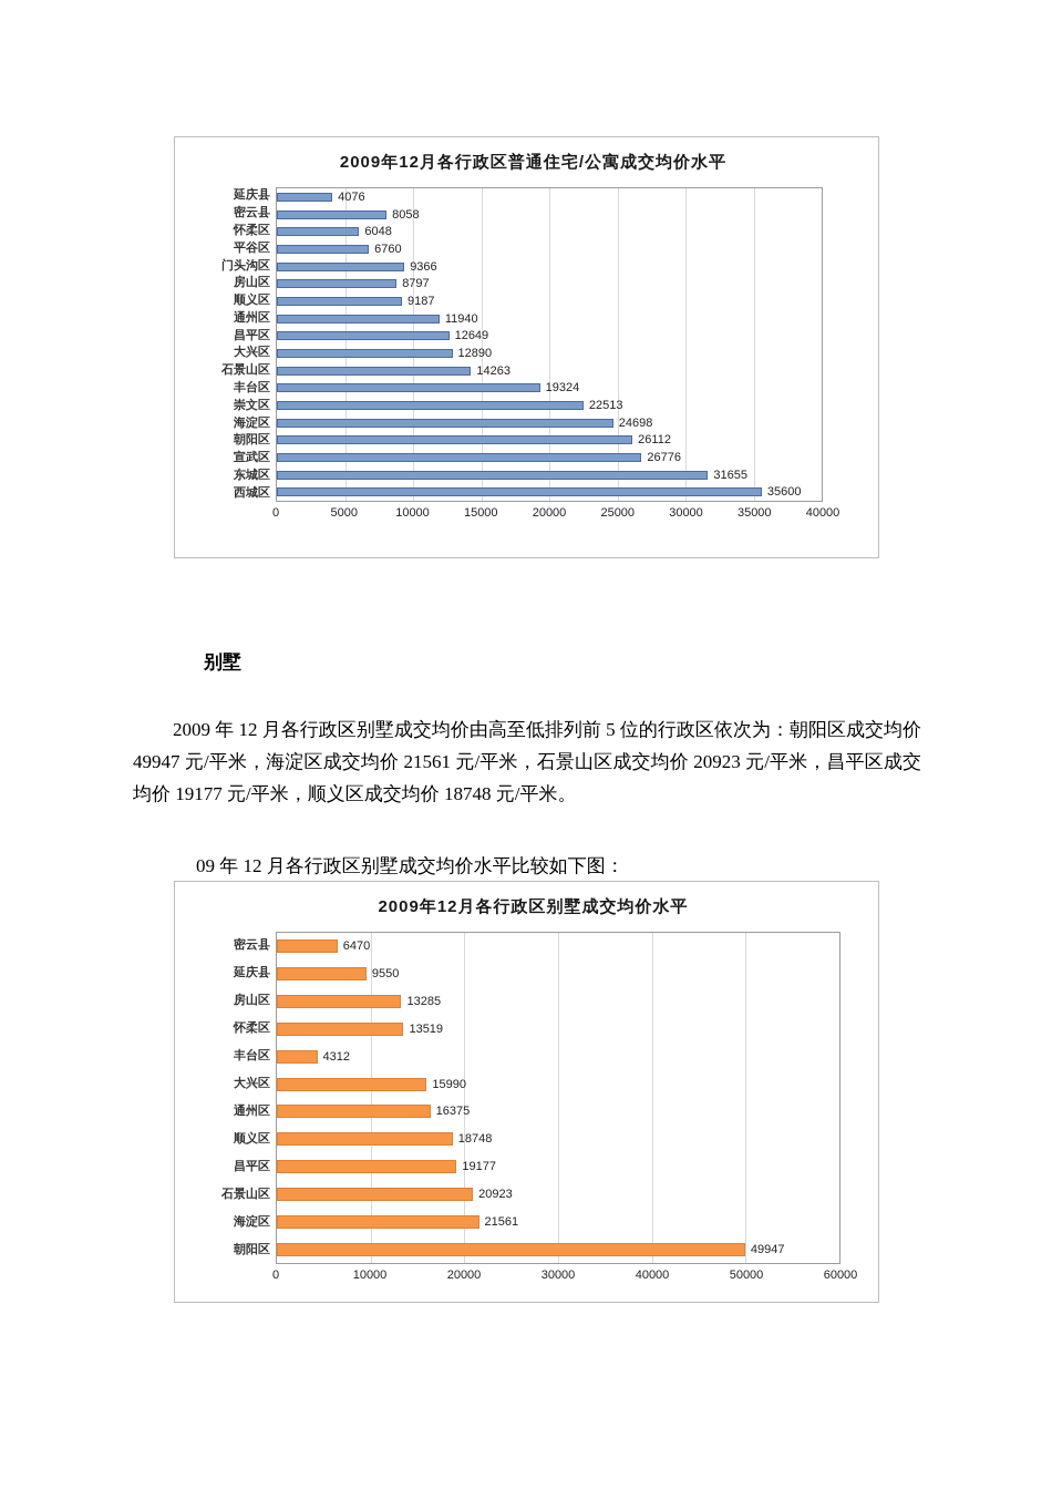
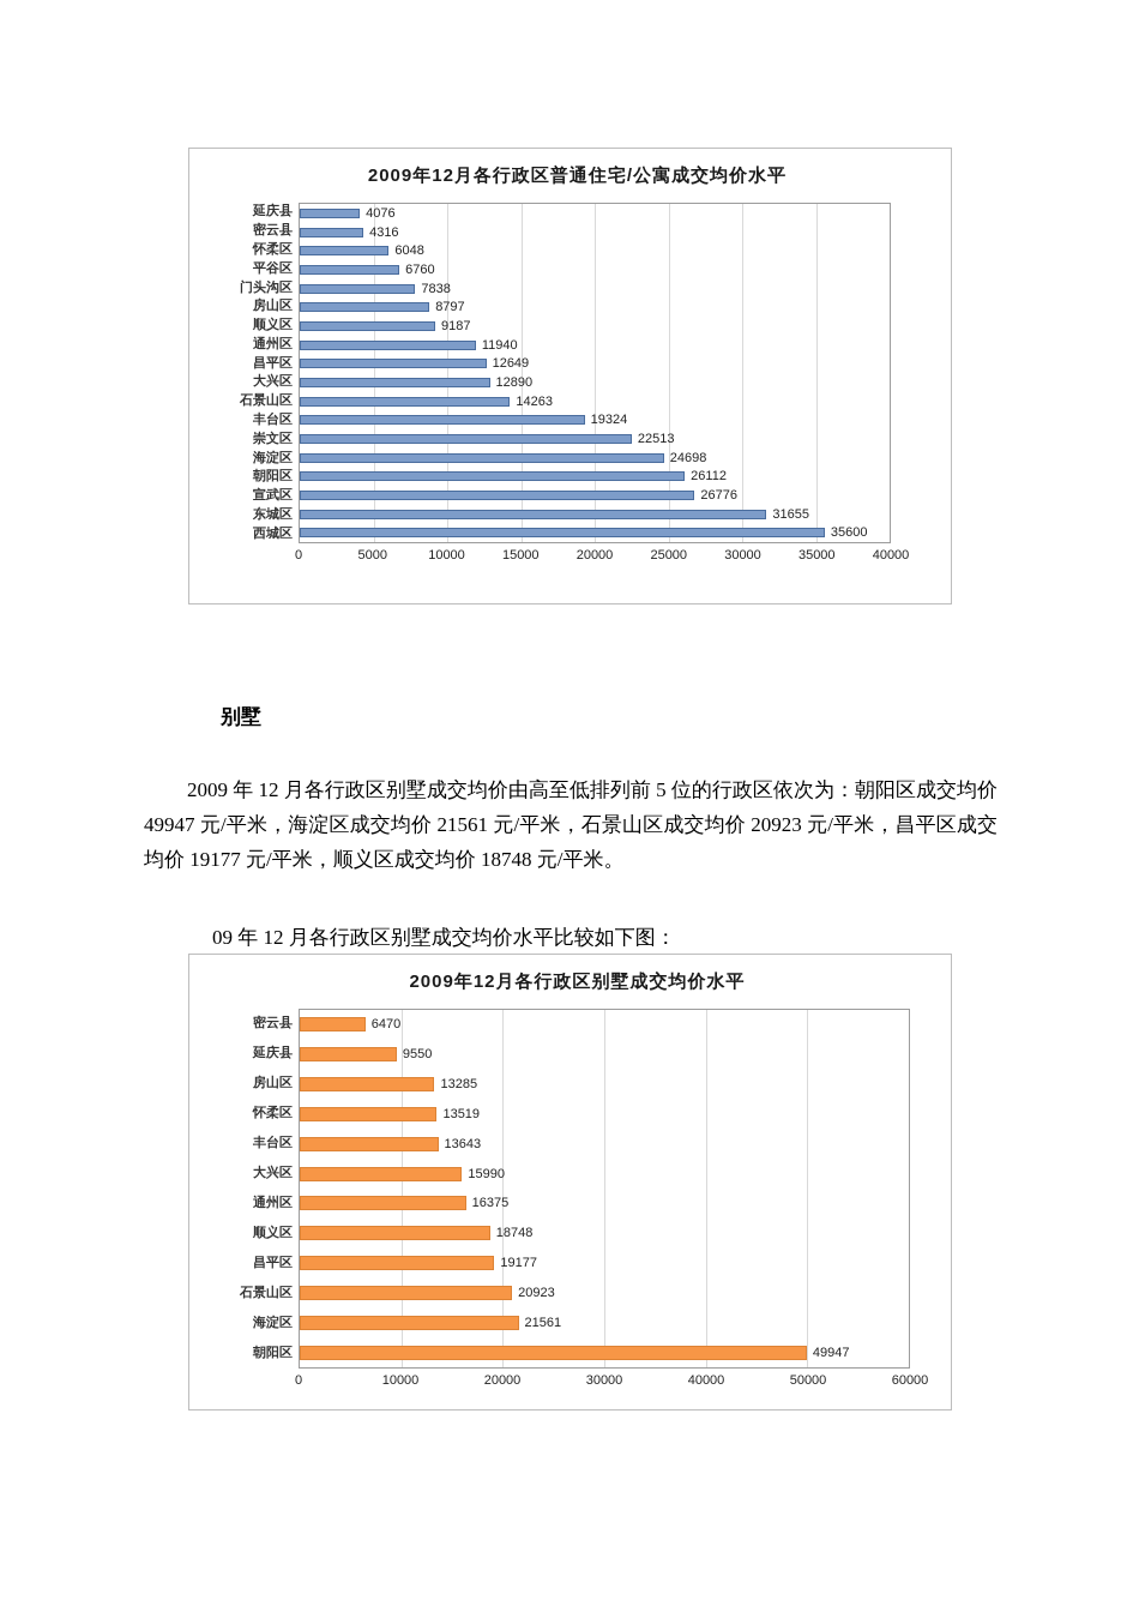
2009年12月各行政区普通住宅/公寓成交均价水平/密云县: 8058 -> 4316
2009年12月各行政区普通住宅/公寓成交均价水平/门头沟区: 9366 -> 7838
2009年12月各行政区别墅成交均价水平/丰台区: 4312 -> 13643
